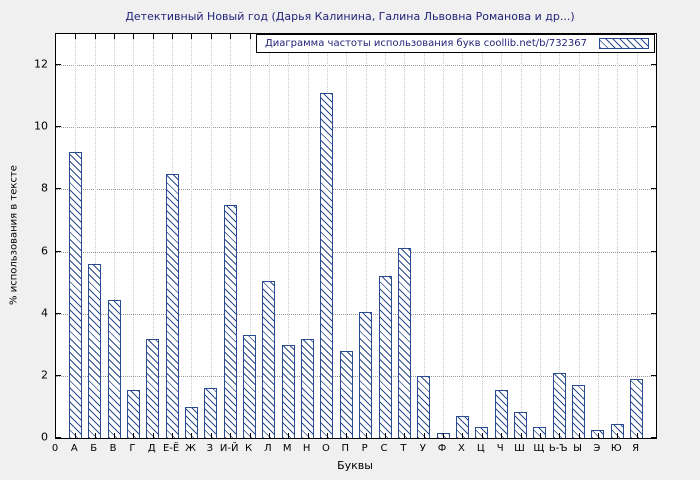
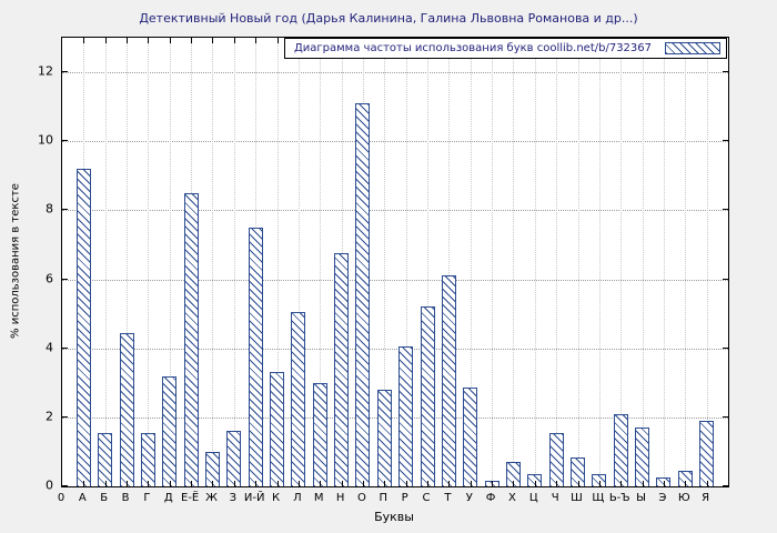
Б: 5.6 -> 1.6
Н: 3.2 -> 6.8
У: 2.0 -> 2.9
